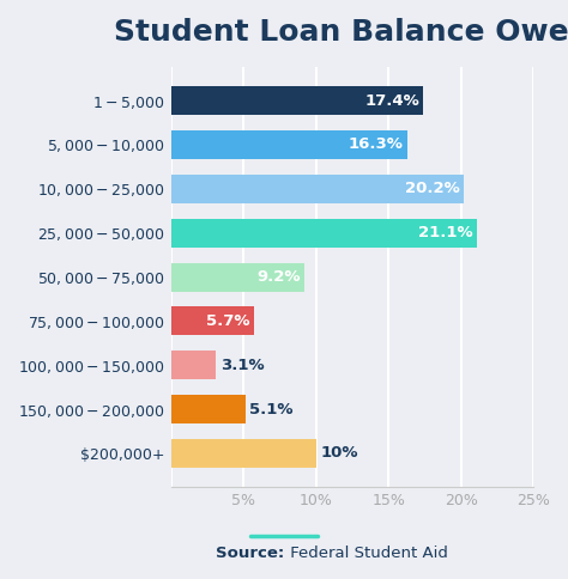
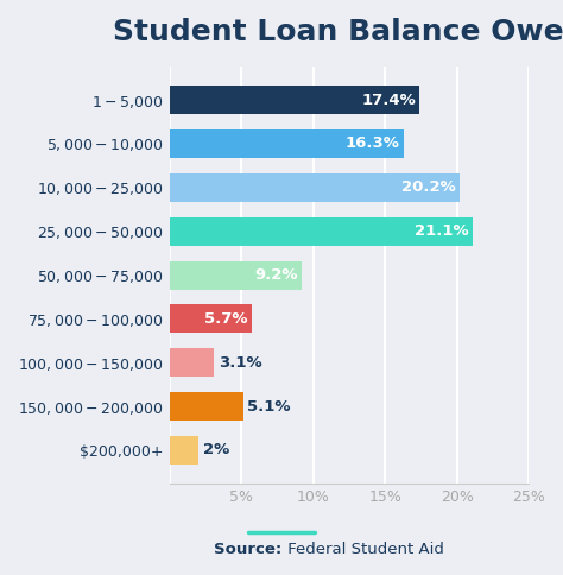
$200,000+: 10% -> 2%
